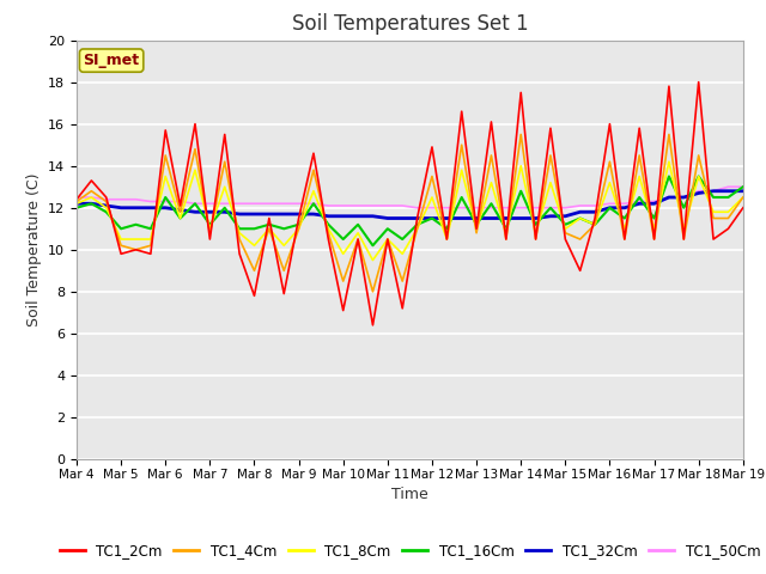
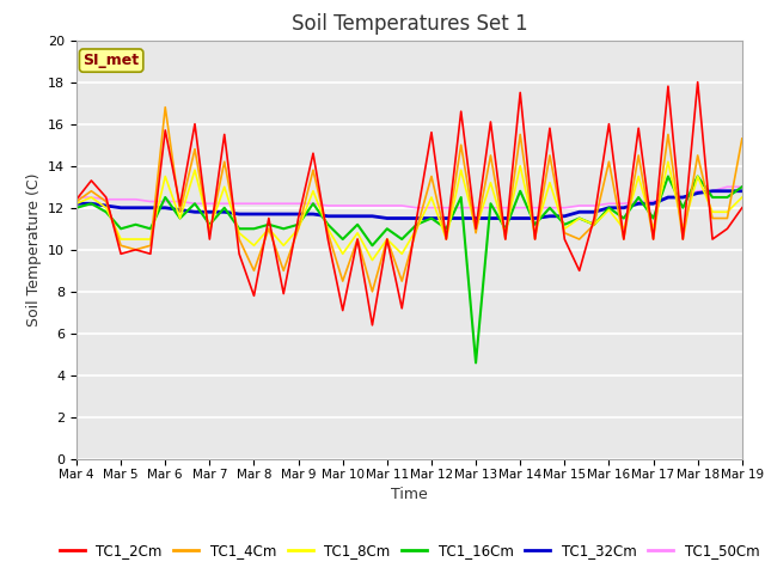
TC1_4Cm/Mar 6: 14.5 -> 16.8
TC1_2Cm/Mar 12: 14.9 -> 15.6
TC1_16Cm/Mar 13: 11.2 -> 4.6
TC1_8Cm/Mar 16: 13.2 -> 11.9
TC1_4Cm/Mar 19: 12.5 -> 15.3
